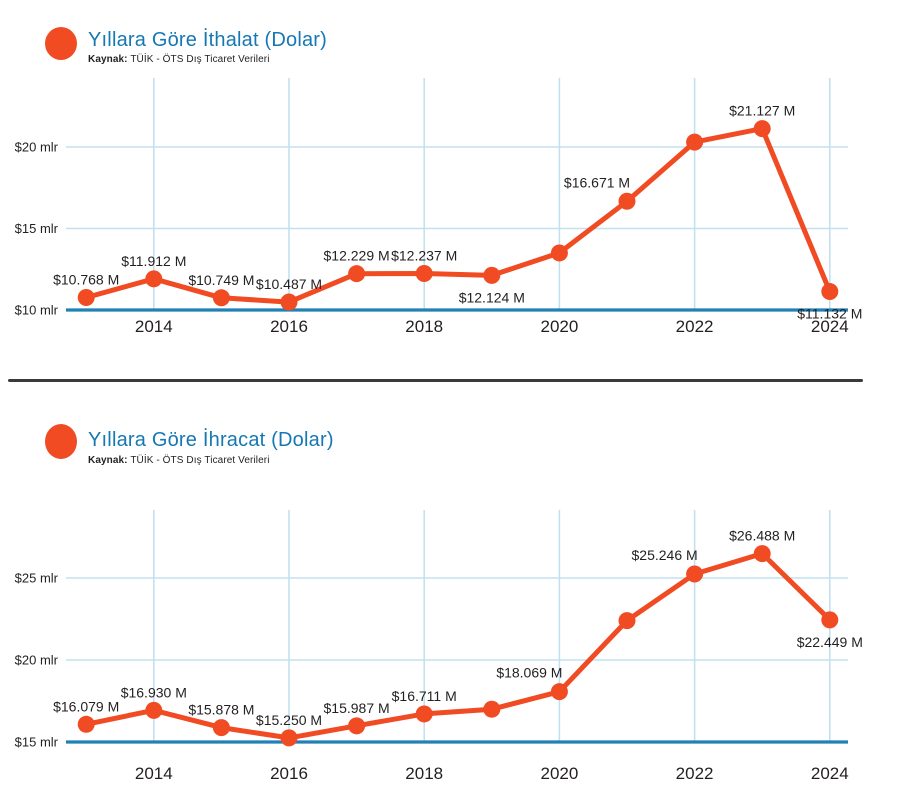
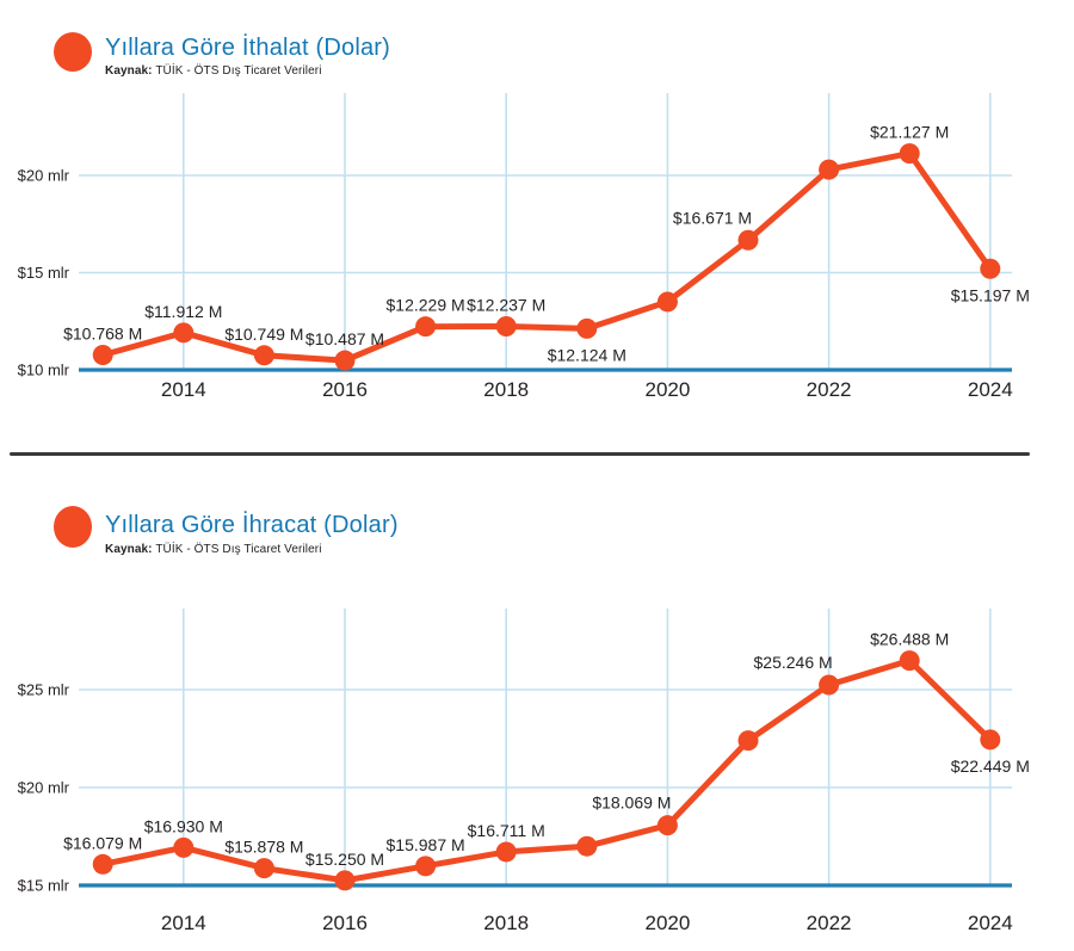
Yıllara Göre İthalat (Dolar)/2024: $11.132 -> $15.197
